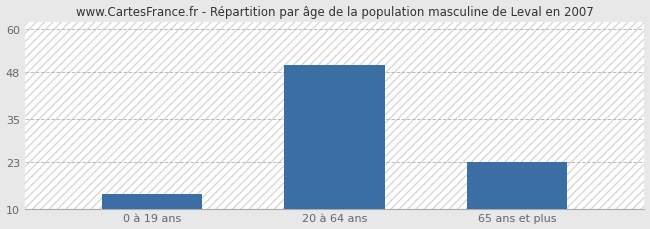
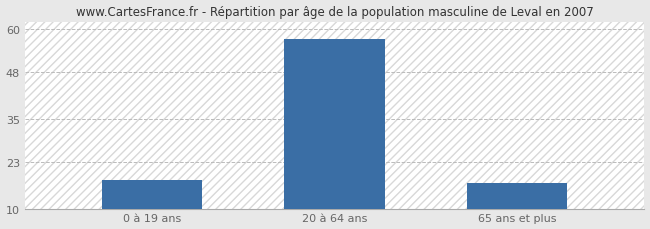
0 à 19 ans: 14 -> 18
20 à 64 ans: 50 -> 57
65 ans et plus: 23 -> 17
